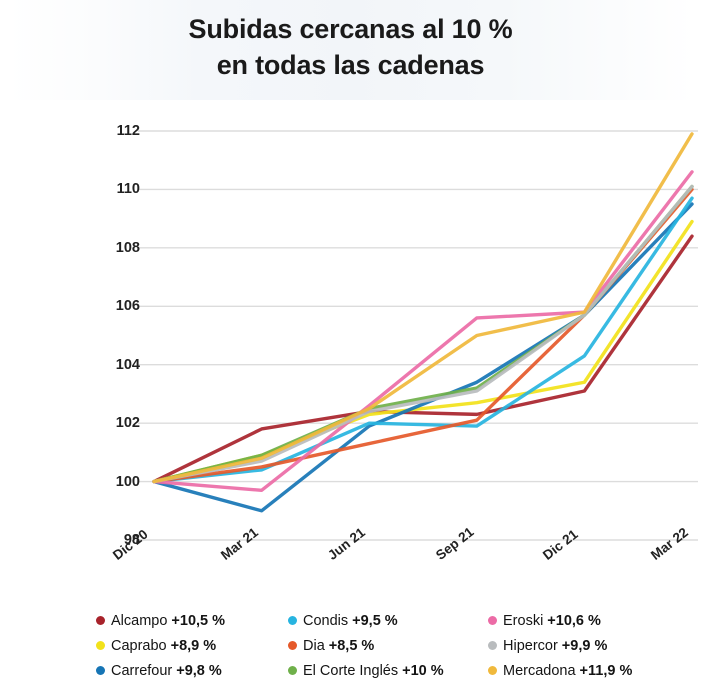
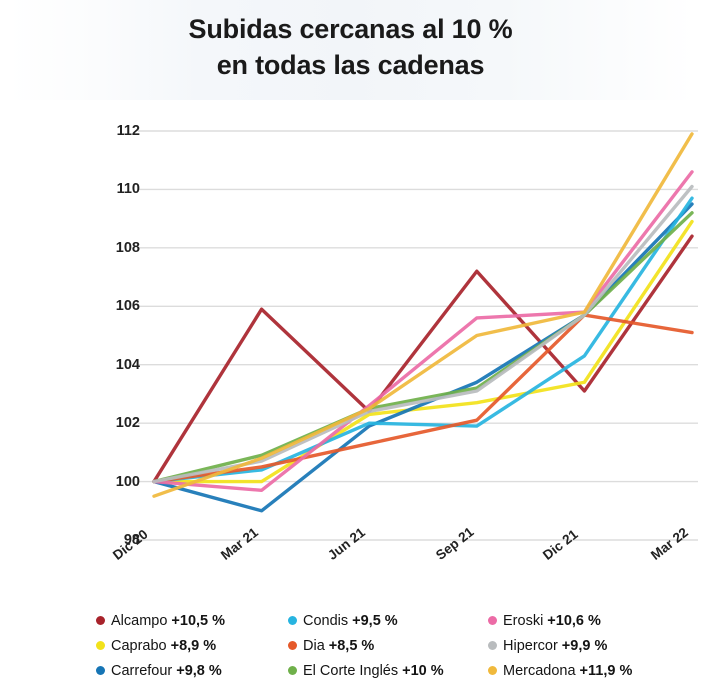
Mercadona/Dic 20: 100.0 -> 99.5
Alcampo/Mar 21: 101.8 -> 105.9
Caprabo/Mar 21: 100.9 -> 100.0
Alcampo/Sep 21: 102.3 -> 107.2
Dia/Mar 22: 110.0 -> 105.1
El Corte Inglés/Mar 22: 110.1 -> 109.2
